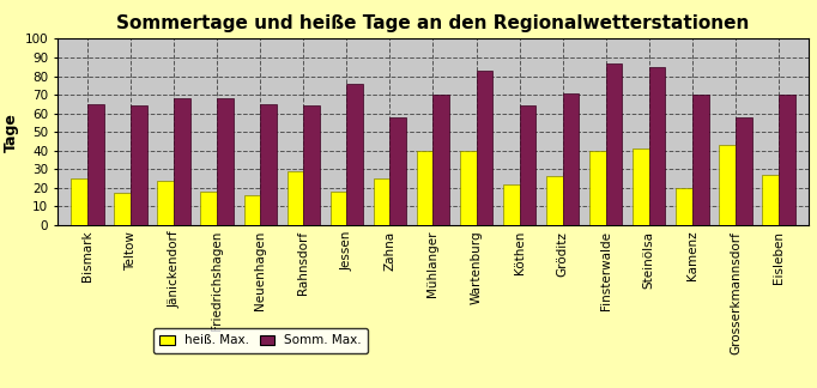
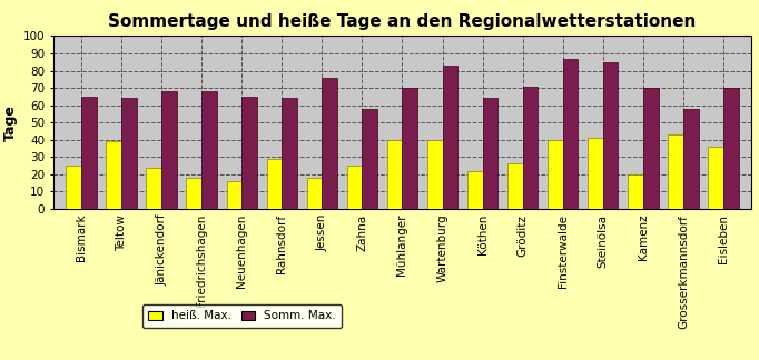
heiß. Max./Teltow: 17 -> 39
heiß. Max./Eisleben: 27 -> 36
